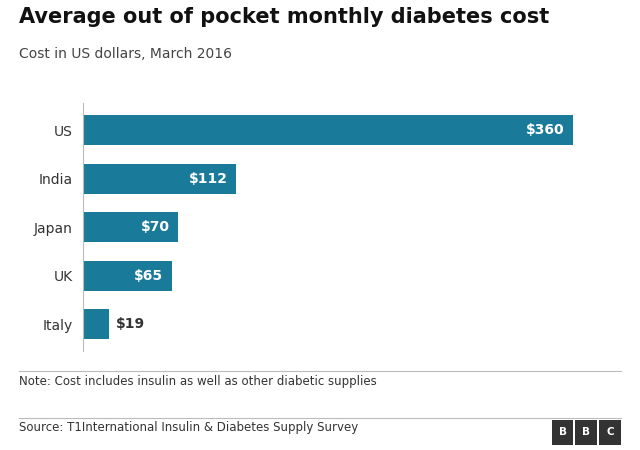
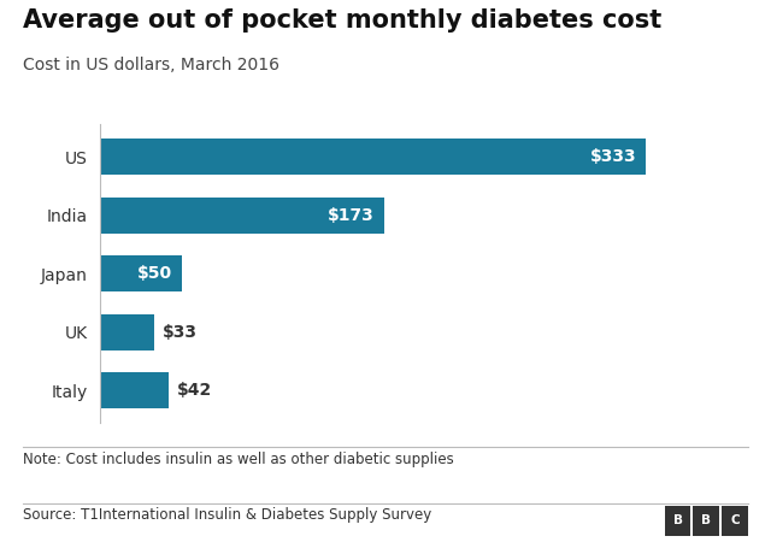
US: $360 -> $333
India: $112 -> $173
Japan: $70 -> $50
UK: $65 -> $33
Italy: $19 -> $42
